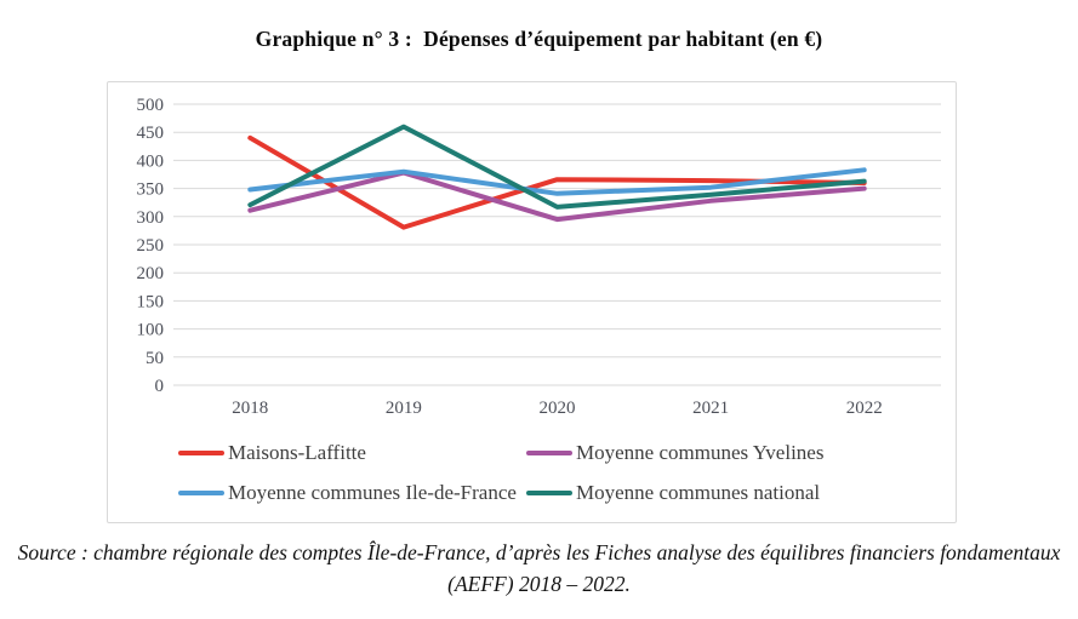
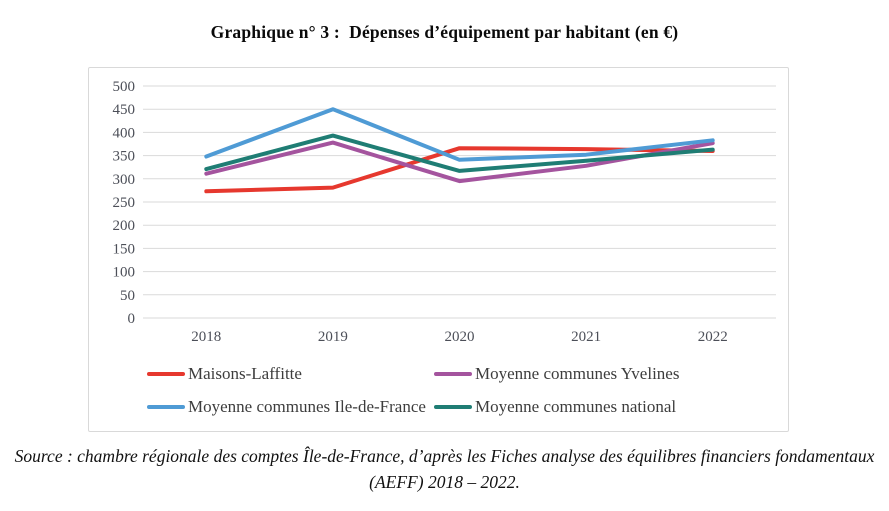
Maisons-Laffitte/2018: 440 -> 270
Moyenne communes Ile-de-France/2019: 380 -> 450
Moyenne communes national/2019: 460 -> 390
Moyenne communes Yvelines/2022: 350 -> 380
